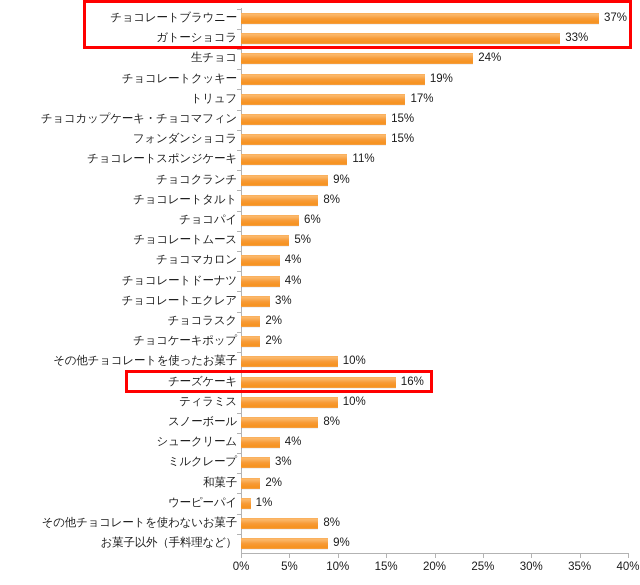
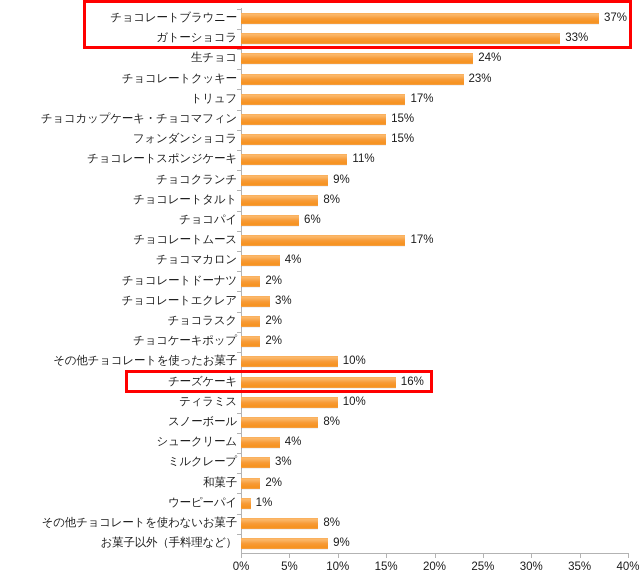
チョコレートクッキー: 19% -> 23%
チョコレートムース: 5% -> 17%
チョコレートドーナツ: 4% -> 2%
